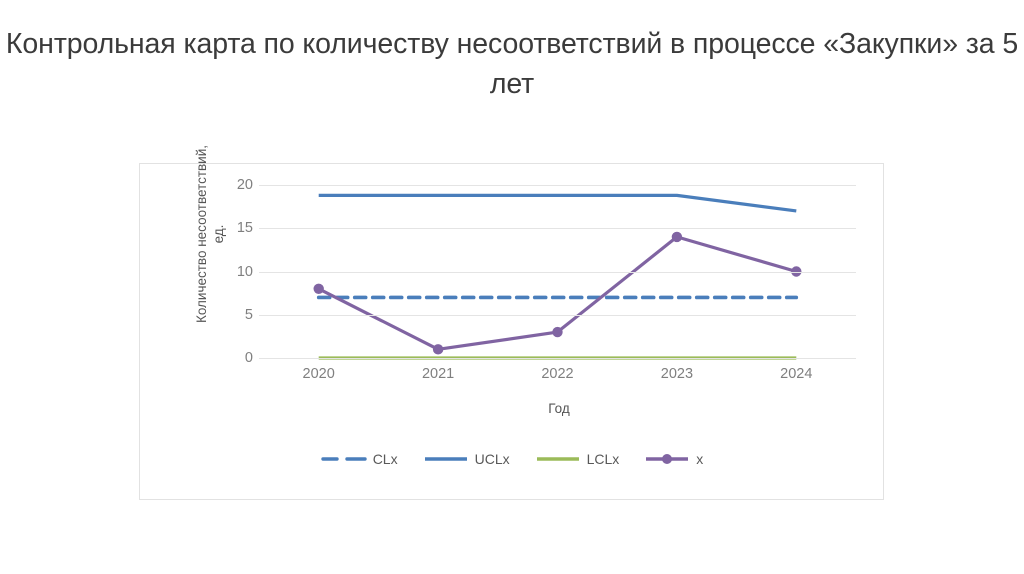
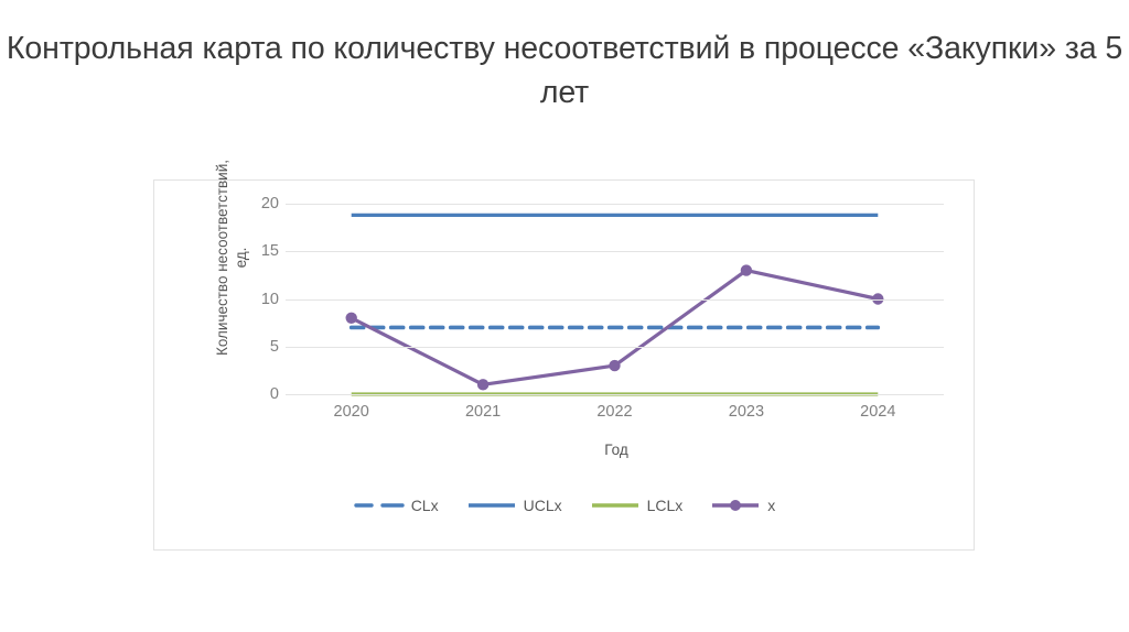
x/2023: 14 -> 13
UCLx/2024: 17 -> 19
